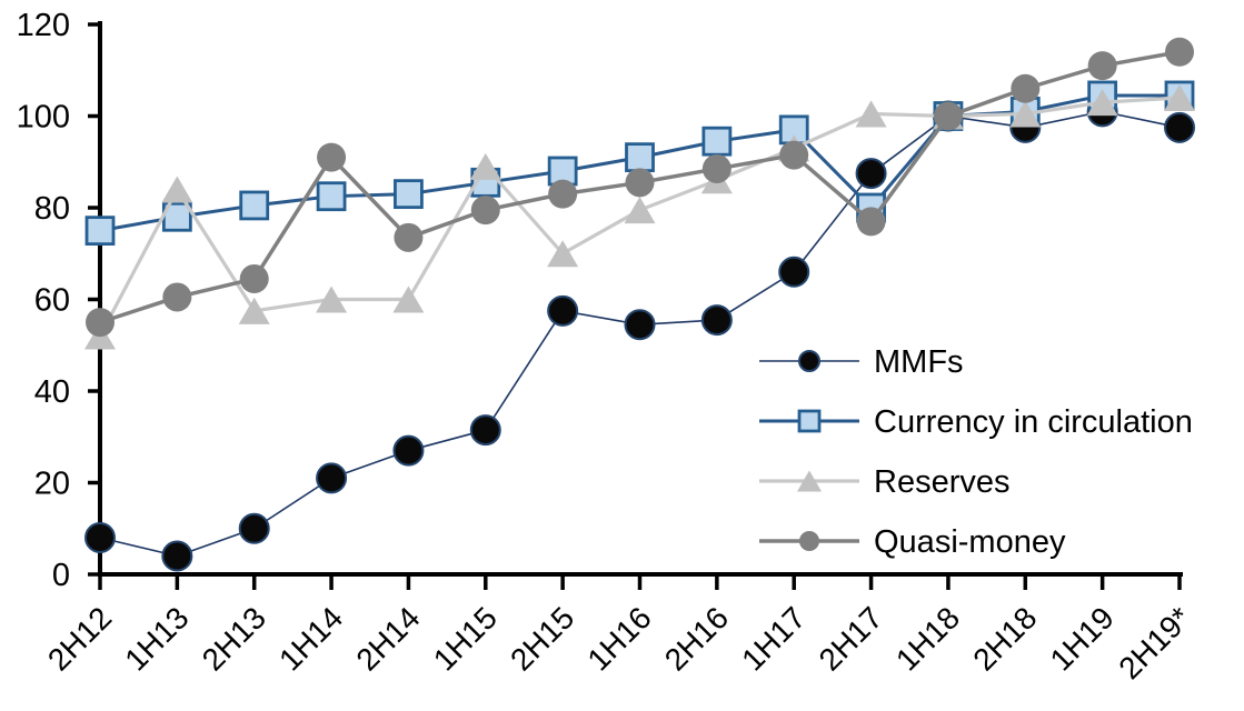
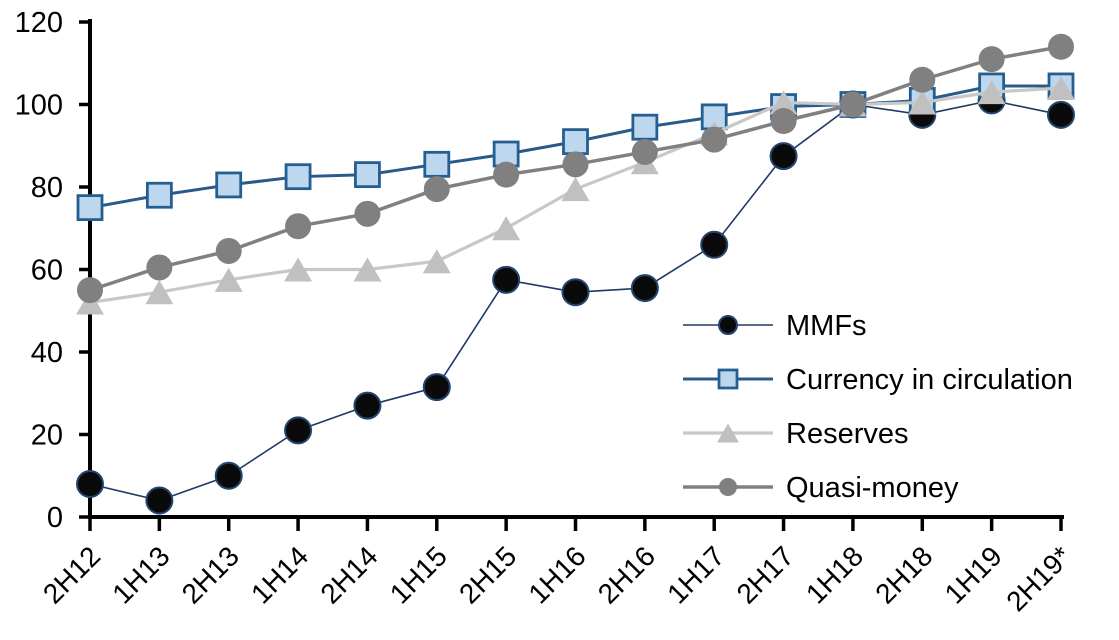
Reserves/1H13: 84 -> 54
Quasi-money/1H14: 91 -> 70
Reserves/1H15: 89 -> 62
Currency in circulation/2H17: 80 -> 100
Quasi-money/2H17: 77 -> 96
